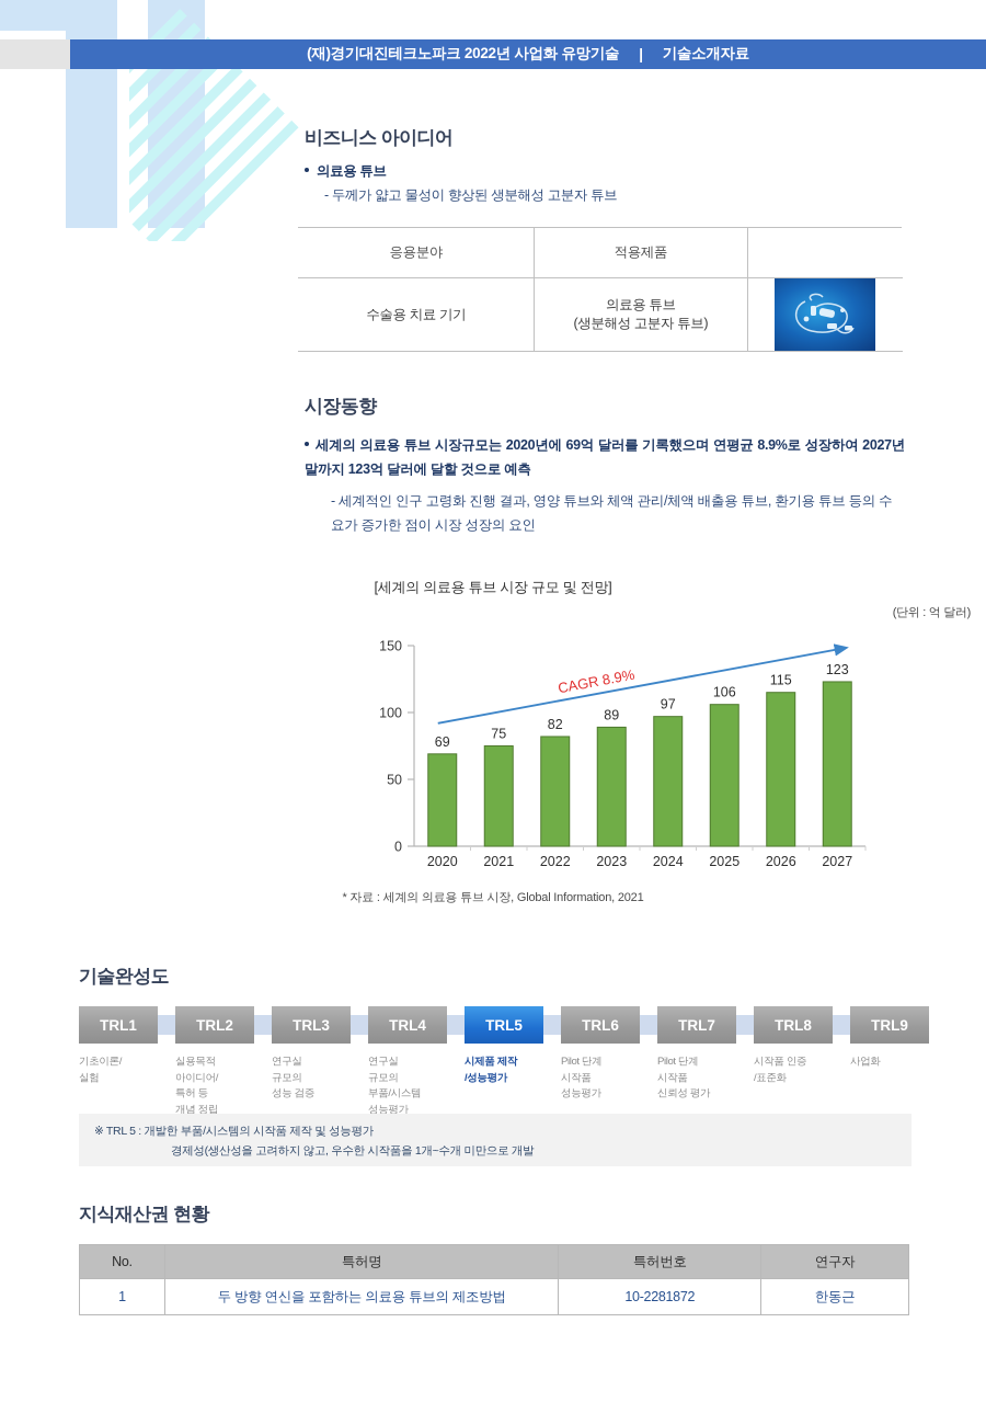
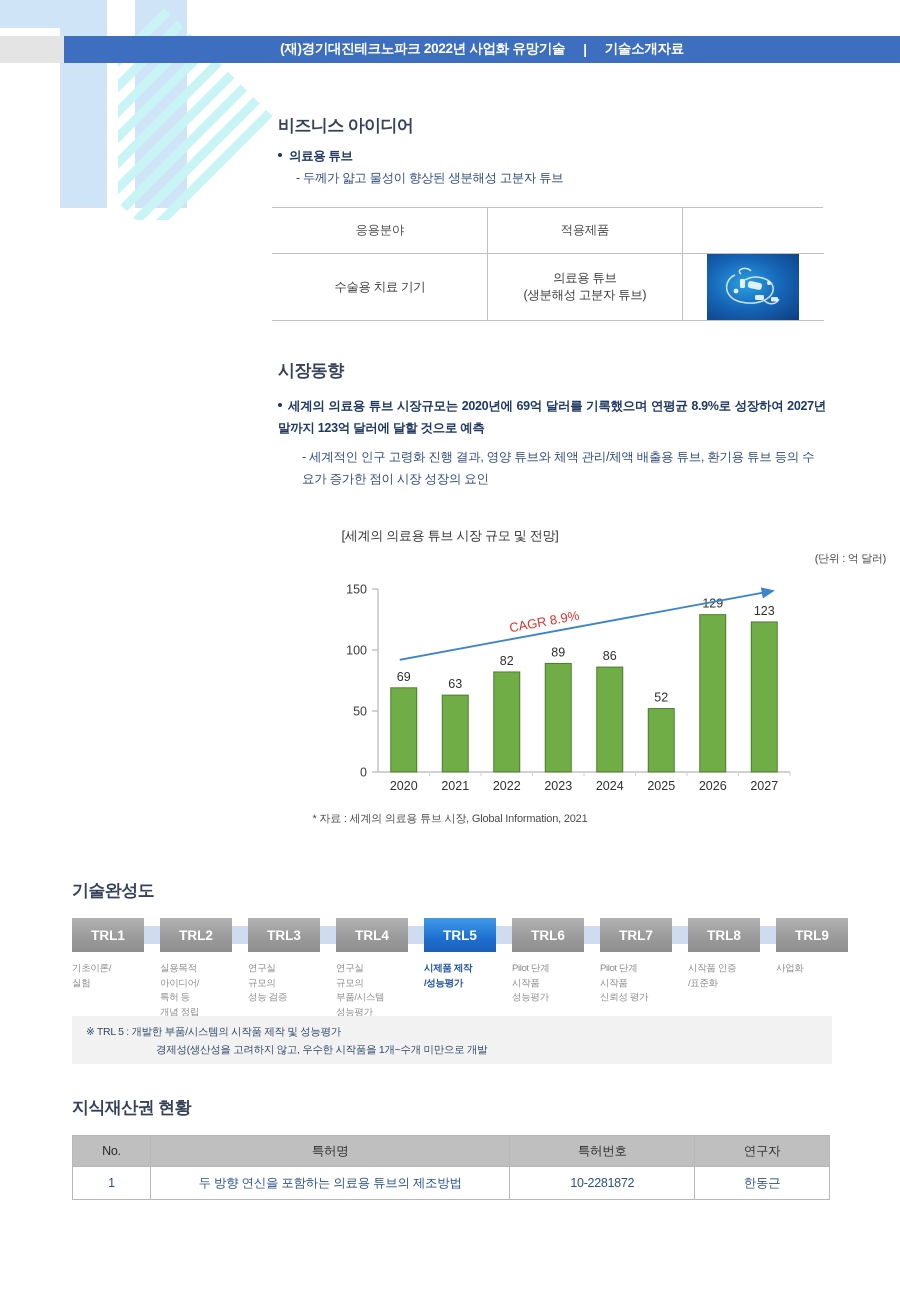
2021: 75 -> 63
2024: 97 -> 86
2025: 106 -> 52
2026: 115 -> 129
